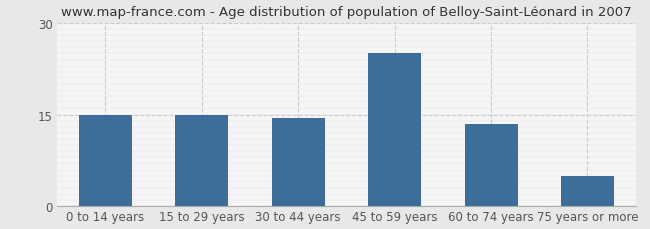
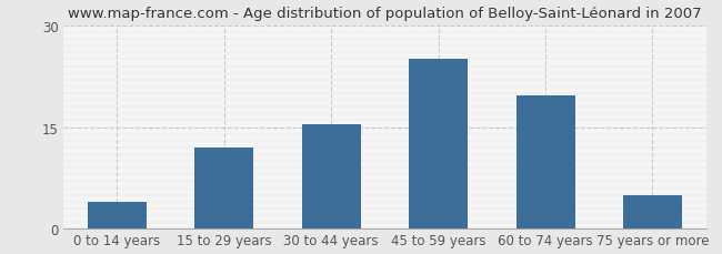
0 to 14 years: 15.0 -> 4.0
15 to 29 years: 15.0 -> 12.0
30 to 44 years: 14.5 -> 15.4
60 to 74 years: 13.5 -> 19.6
